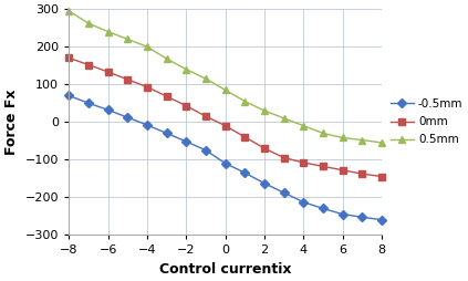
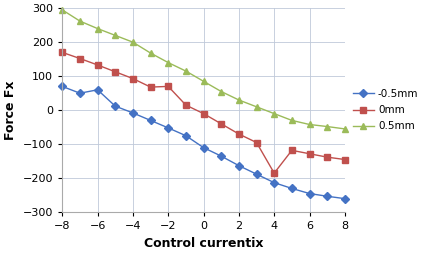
-0.5mm/−6: 32 -> 60
0mm/−2: 43 -> 70
0mm/4: -108 -> -185
